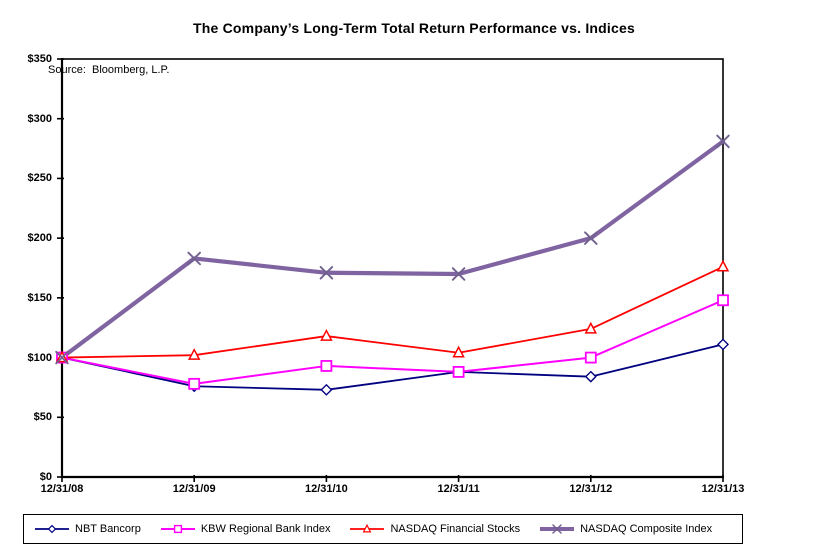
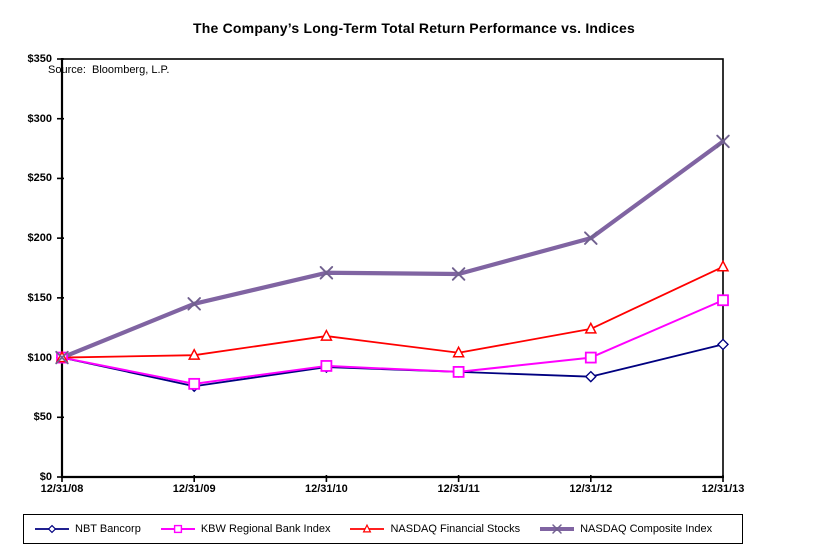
NASDAQ Composite Index/12/31/09: $183 -> $145
NBT Bancorp/12/31/10: $73 -> $92
